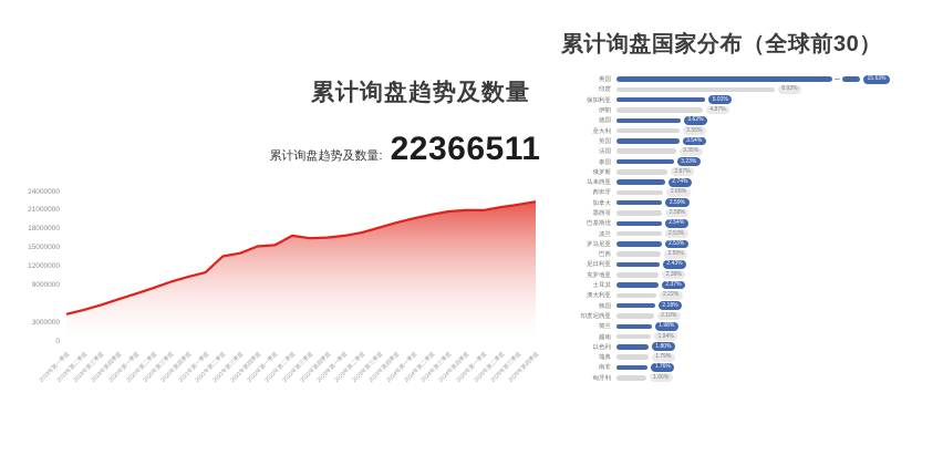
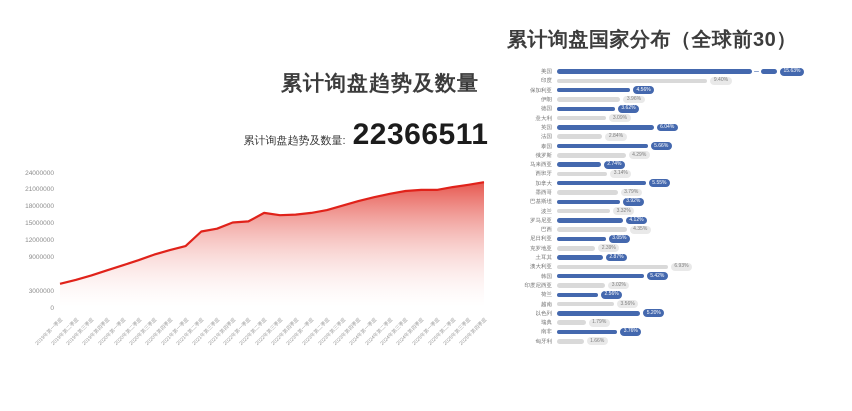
累计询盘国家分布（全球前30）/印度: 8.93% -> 9.40%
累计询盘国家分布（全球前30）/保加利亚: 5.01% -> 4.56%
累计询盘国家分布（全球前30）/伊朗: 4.87% -> 3.96%
累计询盘国家分布（全球前30）/意大利: 3.55% -> 3.09%
累计询盘国家分布（全球前30）/英国: 3.54% -> 6.04%
累计询盘国家分布（全球前30）/法国: 3.35% -> 2.84%
累计询盘国家分布（全球前30）/泰国: 3.23% -> 5.66%
累计询盘国家分布（全球前30）/俄罗斯: 2.87% -> 4.29%
累计询盘国家分布（全球前30）/西班牙: 2.65% -> 3.14%
累计询盘国家分布（全球前30）/加拿大: 2.59% -> 5.55%
累计询盘国家分布（全球前30）/墨西哥: 2.58% -> 3.79%
累计询盘国家分布（全球前30）/巴基斯坦: 2.54% -> 3.92%
累计询盘国家分布（全球前30）/波兰: 2.53% -> 3.32%
累计询盘国家分布（全球前30）/罗马尼亚: 2.53% -> 4.12%
累计询盘国家分布（全球前30）/巴西: 2.50% -> 4.35%
累计询盘国家分布（全球前30）/尼日利亚: 2.43% -> 3.05%
累计询盘国家分布（全球前30）/土耳其: 2.37% -> 2.87%
累计询盘国家分布（全球前30）/澳大利亚: 2.22% -> 6.93%
累计询盘国家分布（全球前30）/韩国: 2.18% -> 5.42%
累计询盘国家分布（全球前30）/印度尼西亚: 2.10% -> 3.02%
累计询盘国家分布（全球前30）/荷兰: 1.98% -> 2.56%
累计询盘国家分布（全球前30）/越南: 1.94% -> 3.56%
累计询盘国家分布（全球前30）/以色列: 1.80% -> 5.20%
累计询盘国家分布（全球前30）/南非: 1.76% -> 3.76%
